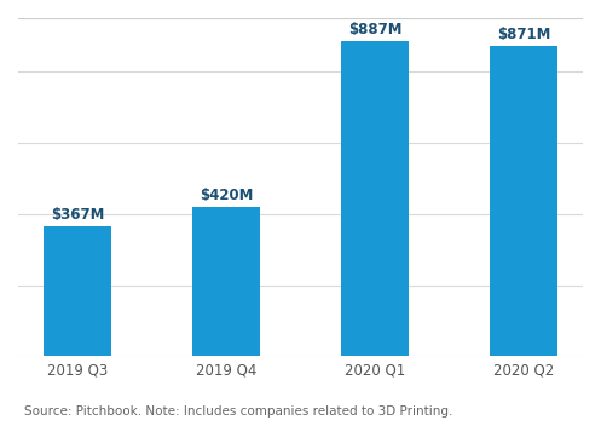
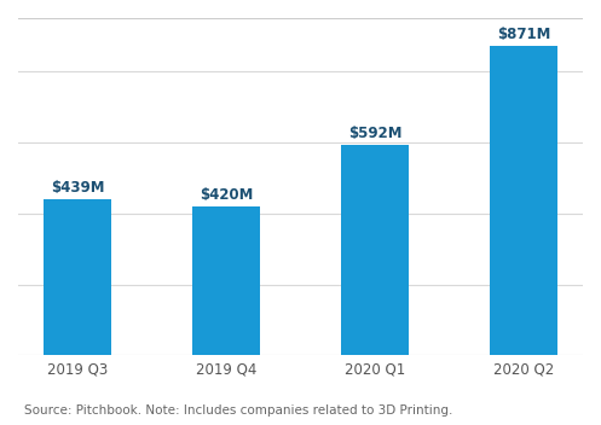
2019 Q3: $367M -> $439M
2020 Q1: $887M -> $592M
